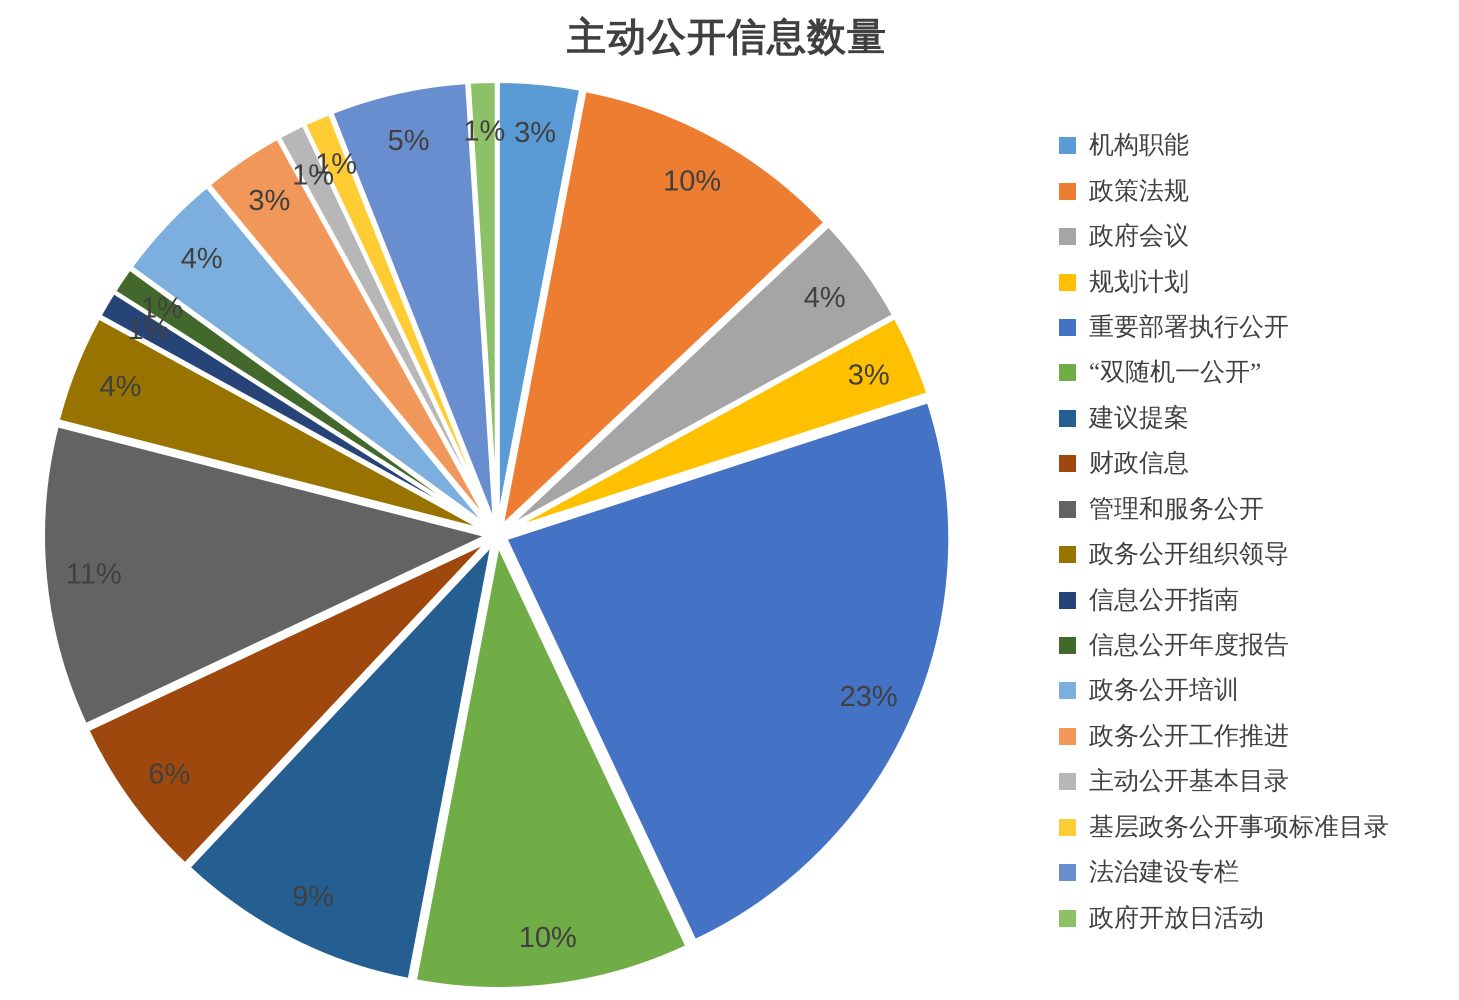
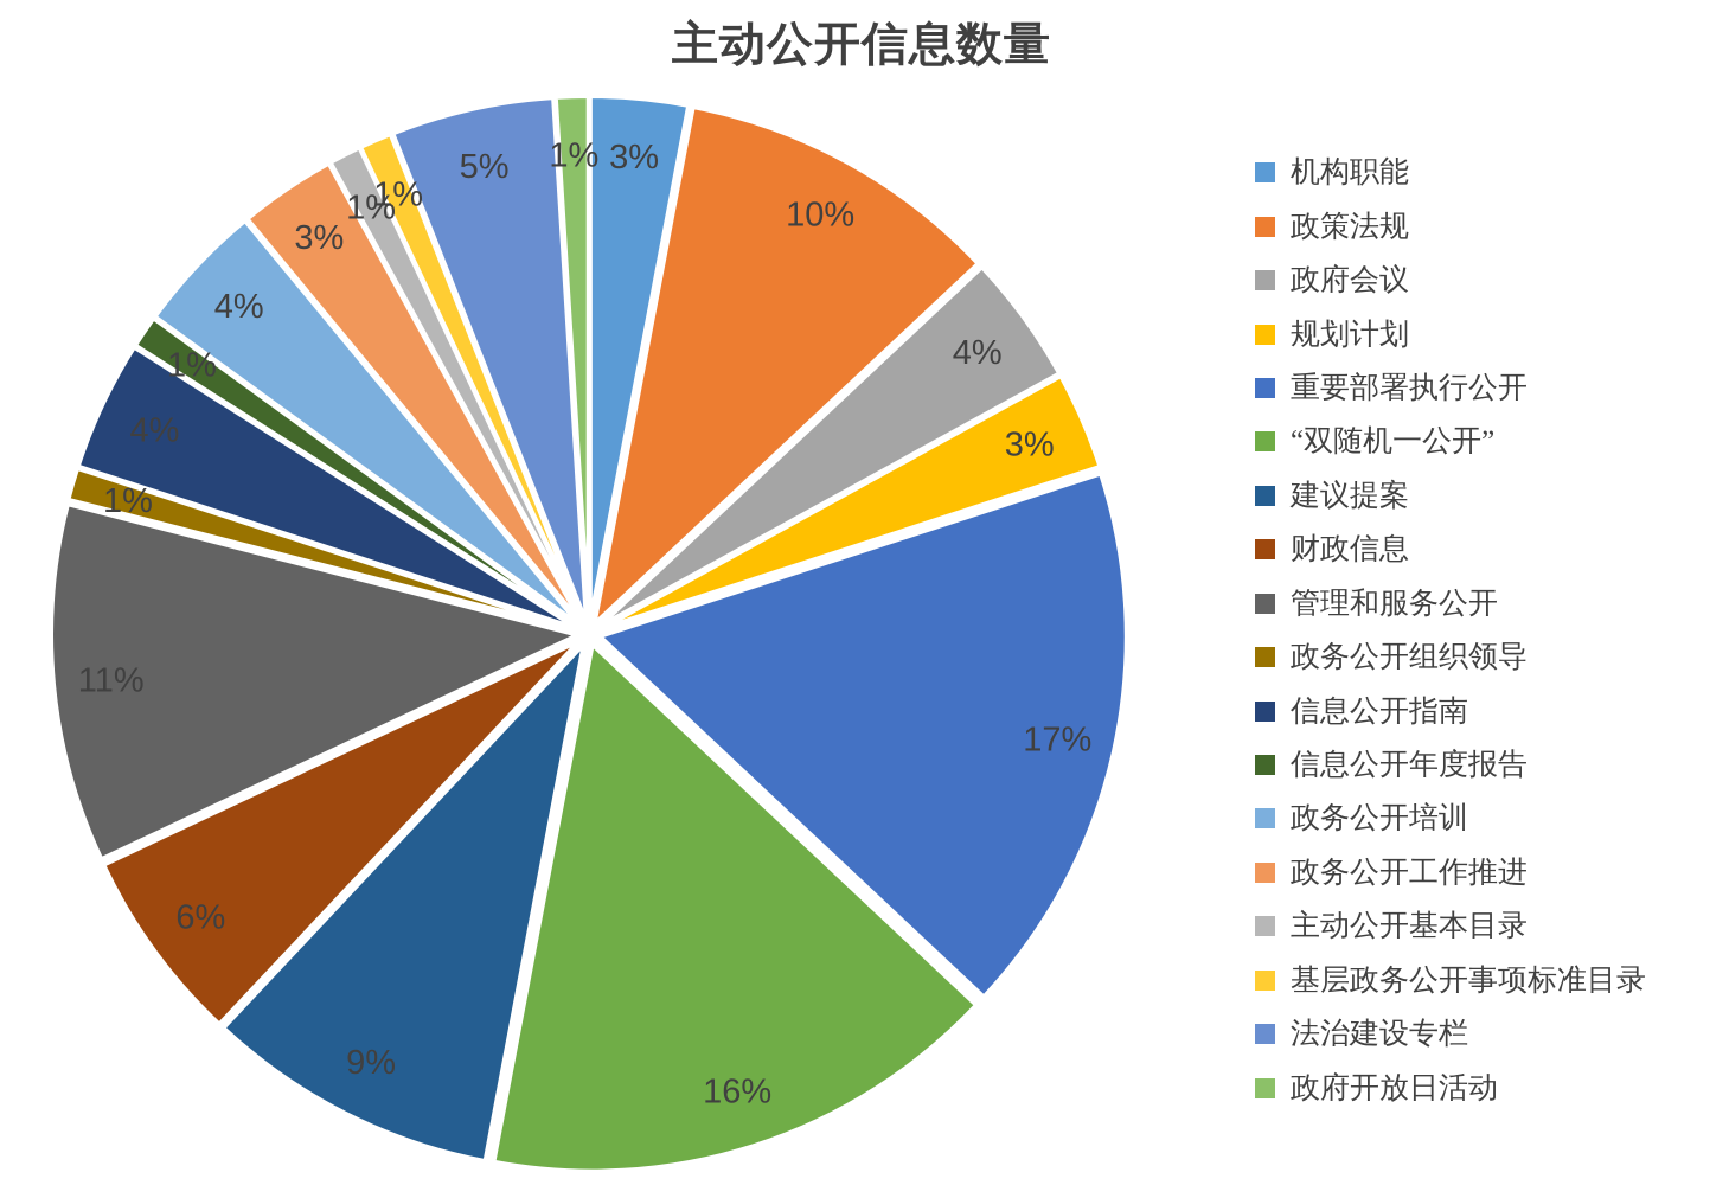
重要部署执行公开: 23% -> 17%
“双随机一公开”: 10% -> 16%
政务公开组织领导: 4% -> 1%
信息公开指南: 1% -> 4%
